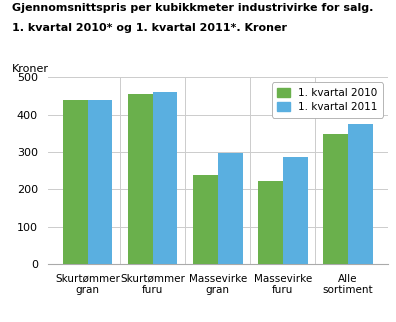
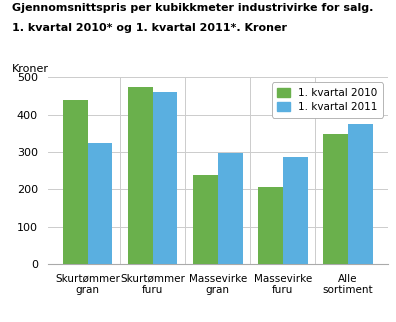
1. kvartal 2011/Skurtømmer gran: 438 -> 325
1. kvartal 2010/Skurtømmer furu: 455 -> 475
1. kvartal 2010/Massevirke furu: 223 -> 205
